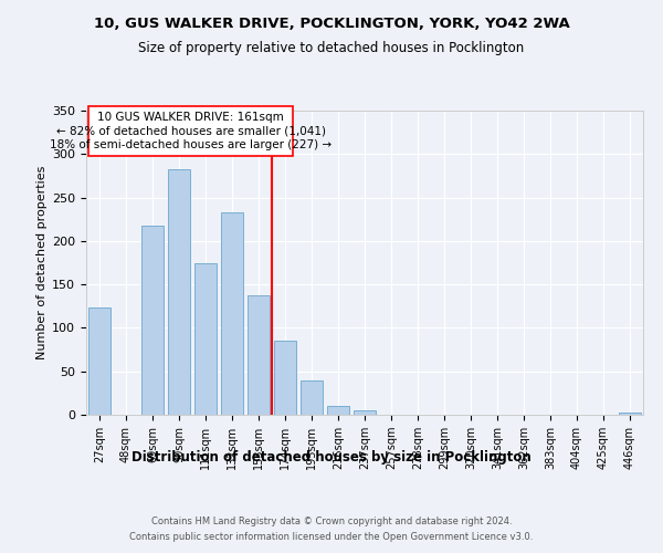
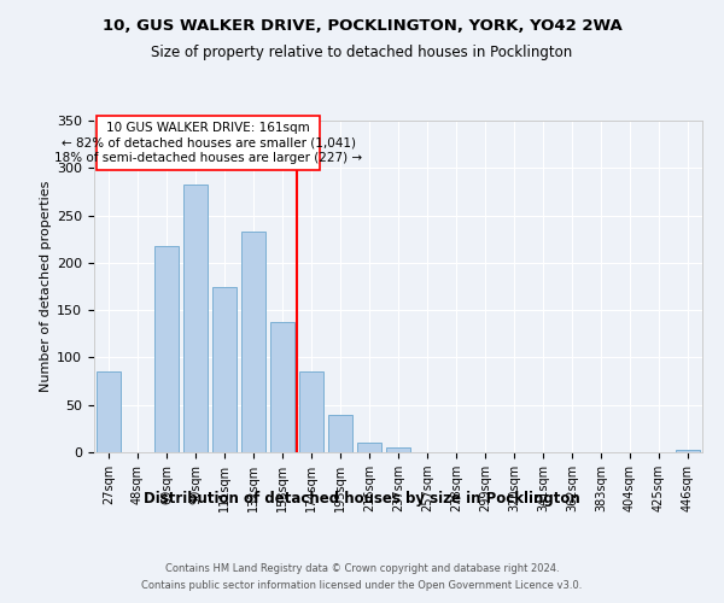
27sqm: 124 -> 85
